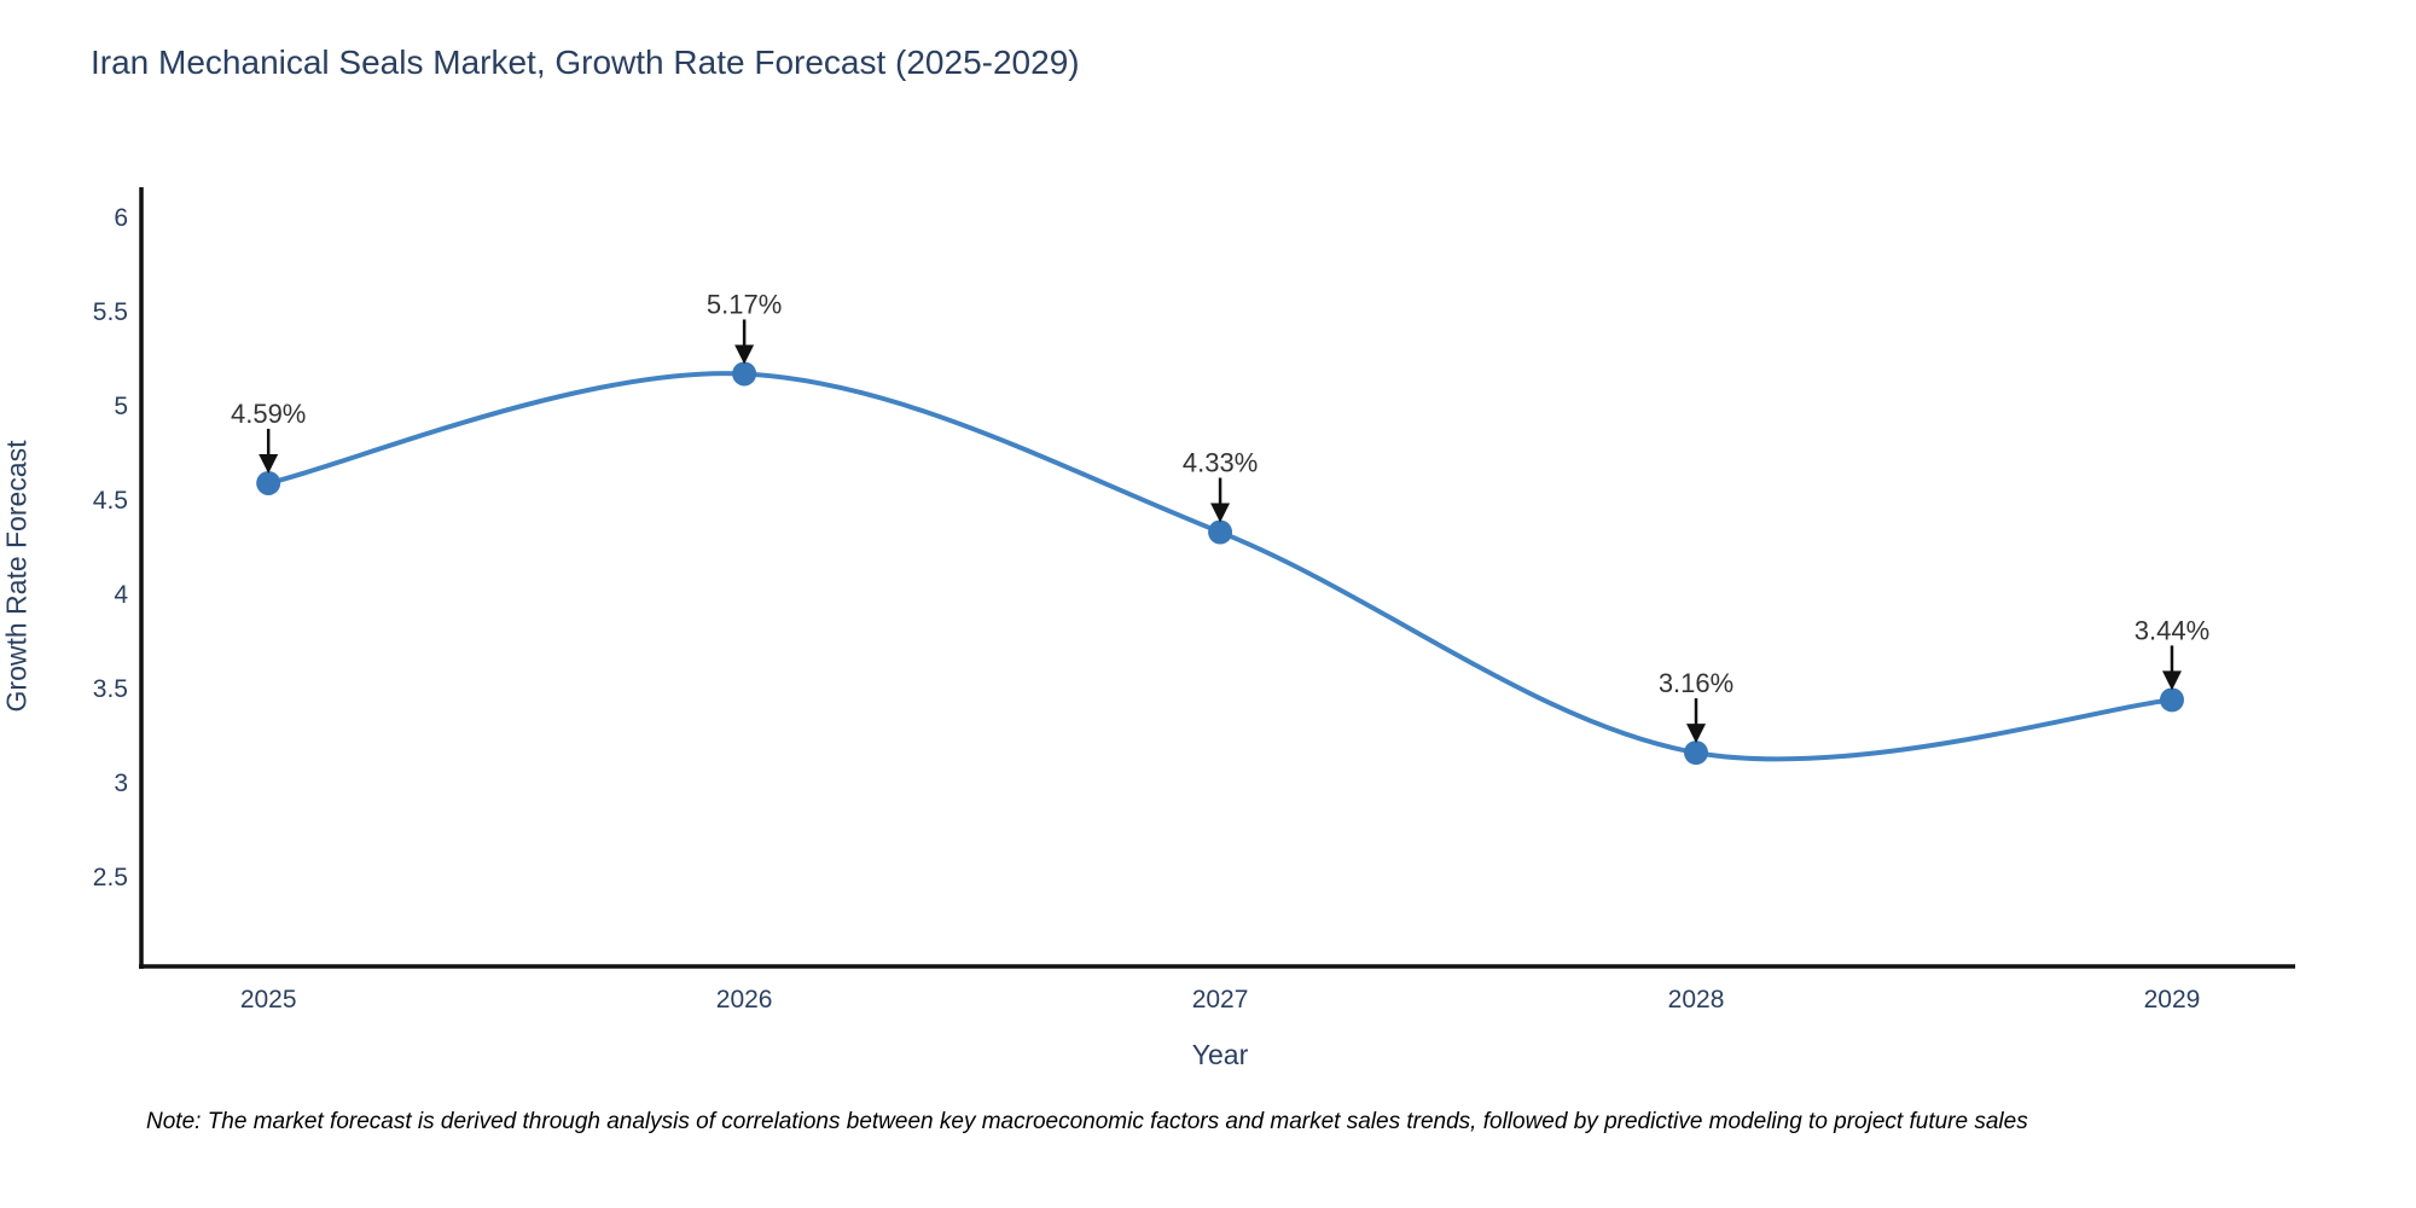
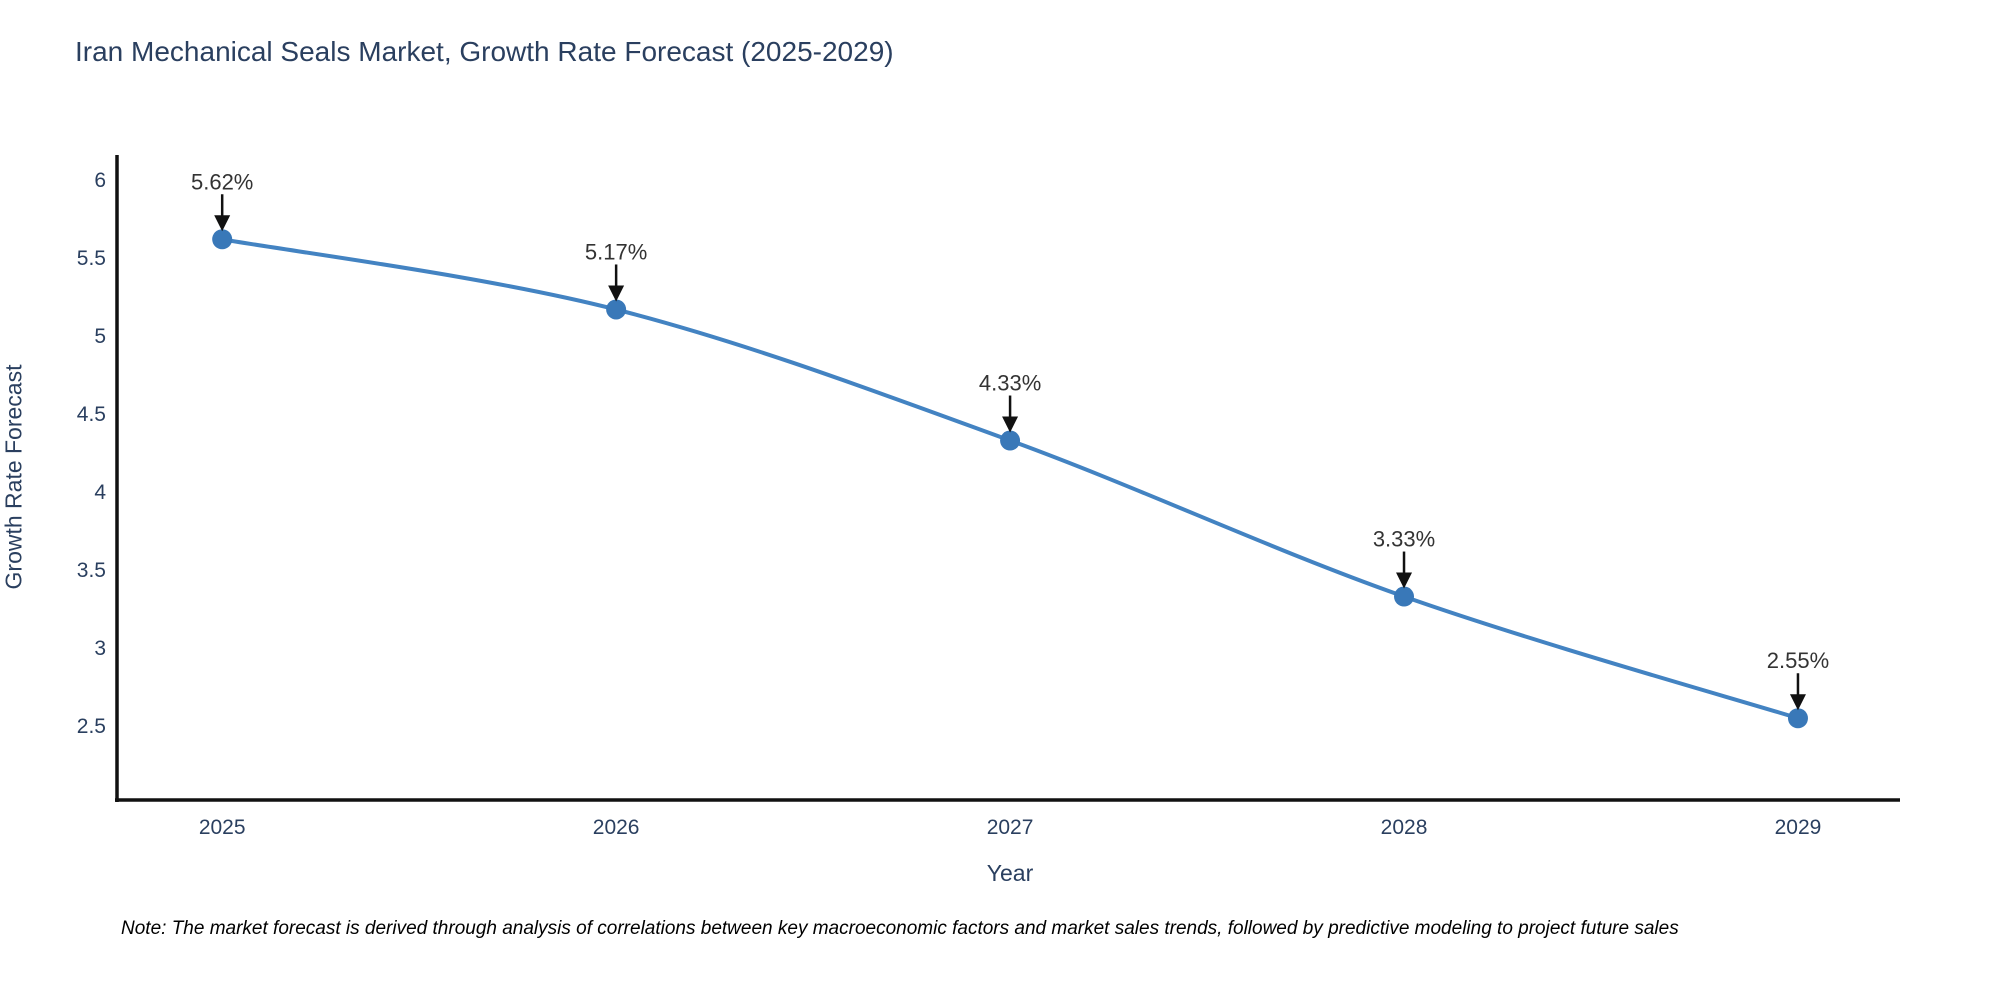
2025: 4.59% -> 5.62%
2028: 3.16% -> 3.33%
2029: 3.44% -> 2.55%
